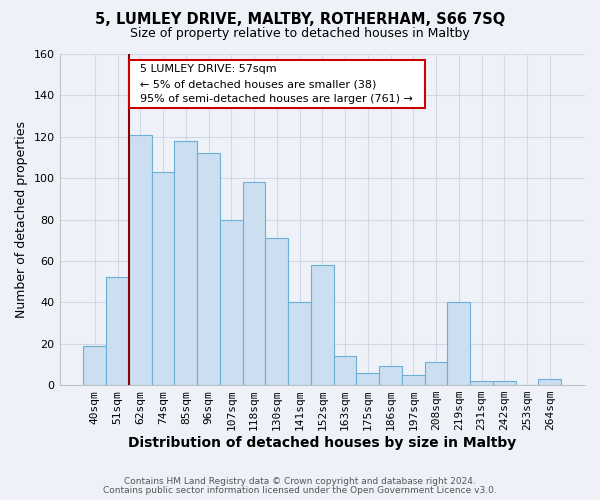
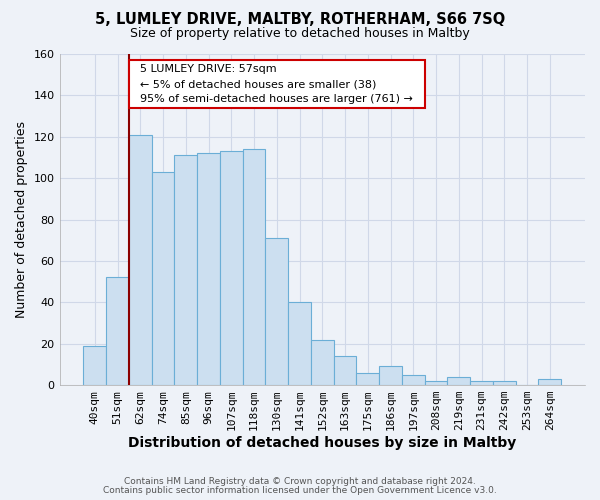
85sqm: 118 -> 111
107sqm: 80 -> 113
118sqm: 98 -> 114
152sqm: 58 -> 22
208sqm: 11 -> 2
219sqm: 40 -> 4
